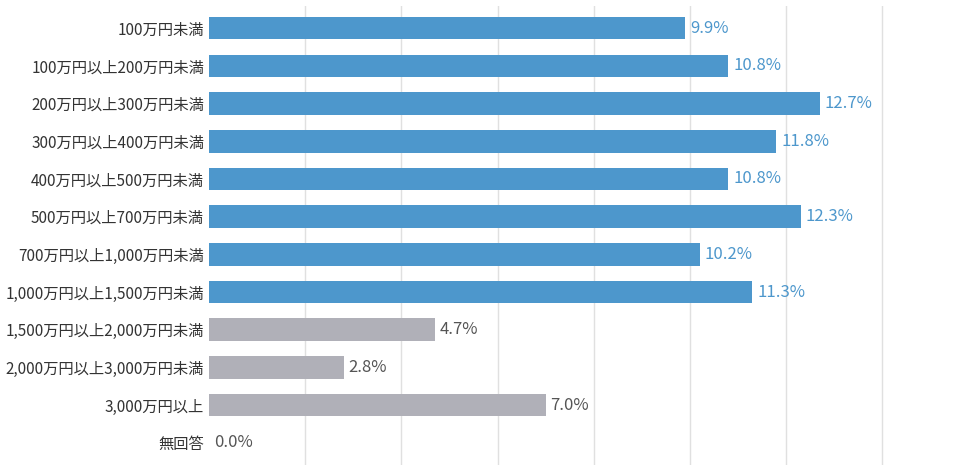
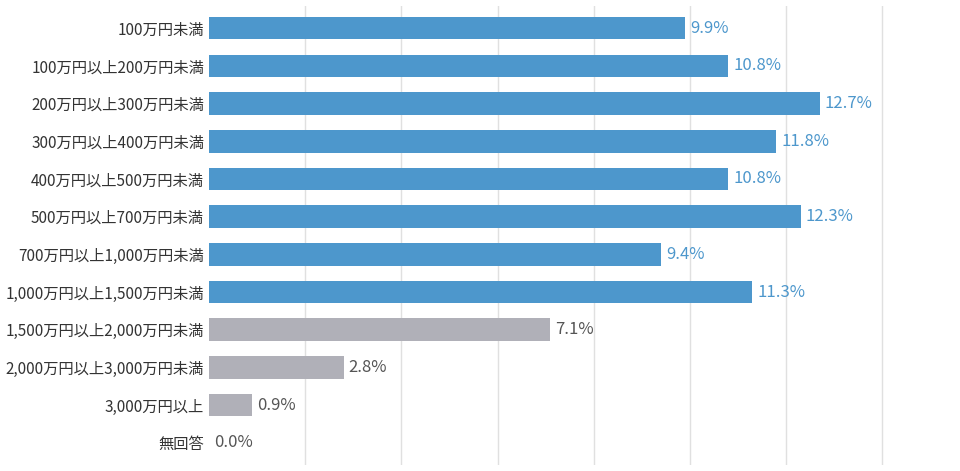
700万円以上1,000万円未満: 10.2% -> 9.4%
1,500万円以上2,000万円未満: 4.7% -> 7.1%
3,000万円以上: 7.0% -> 0.9%
